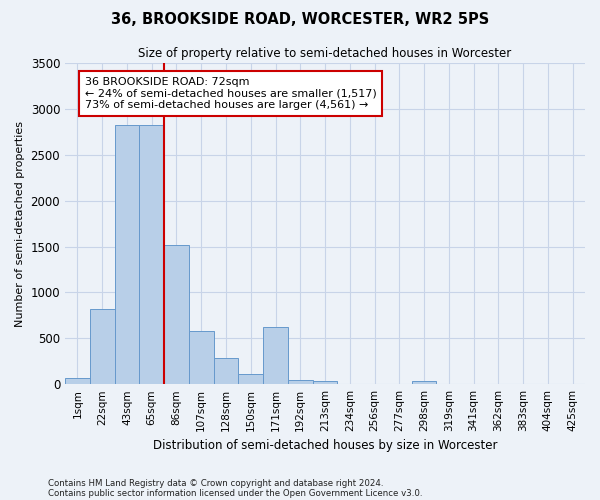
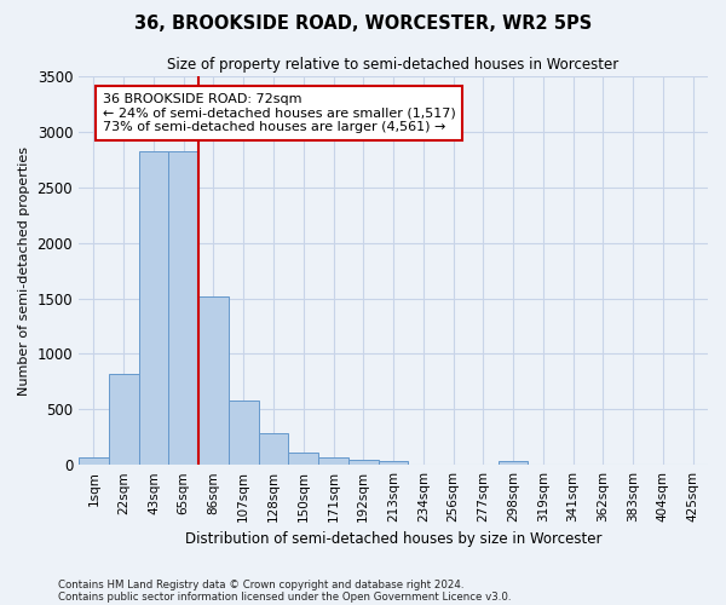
171sqm: 620 -> 70
